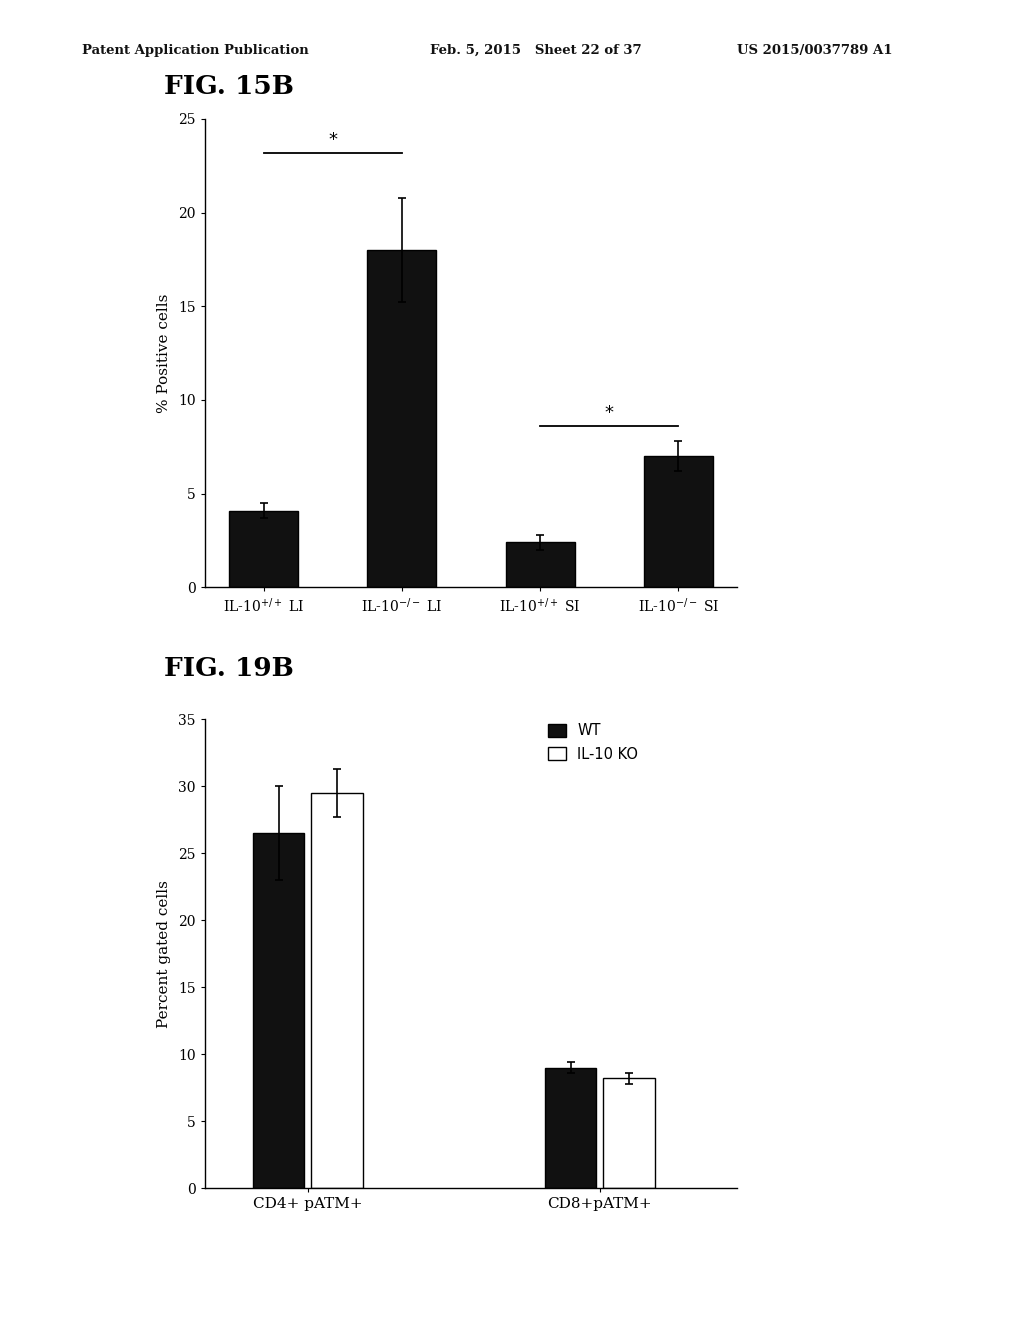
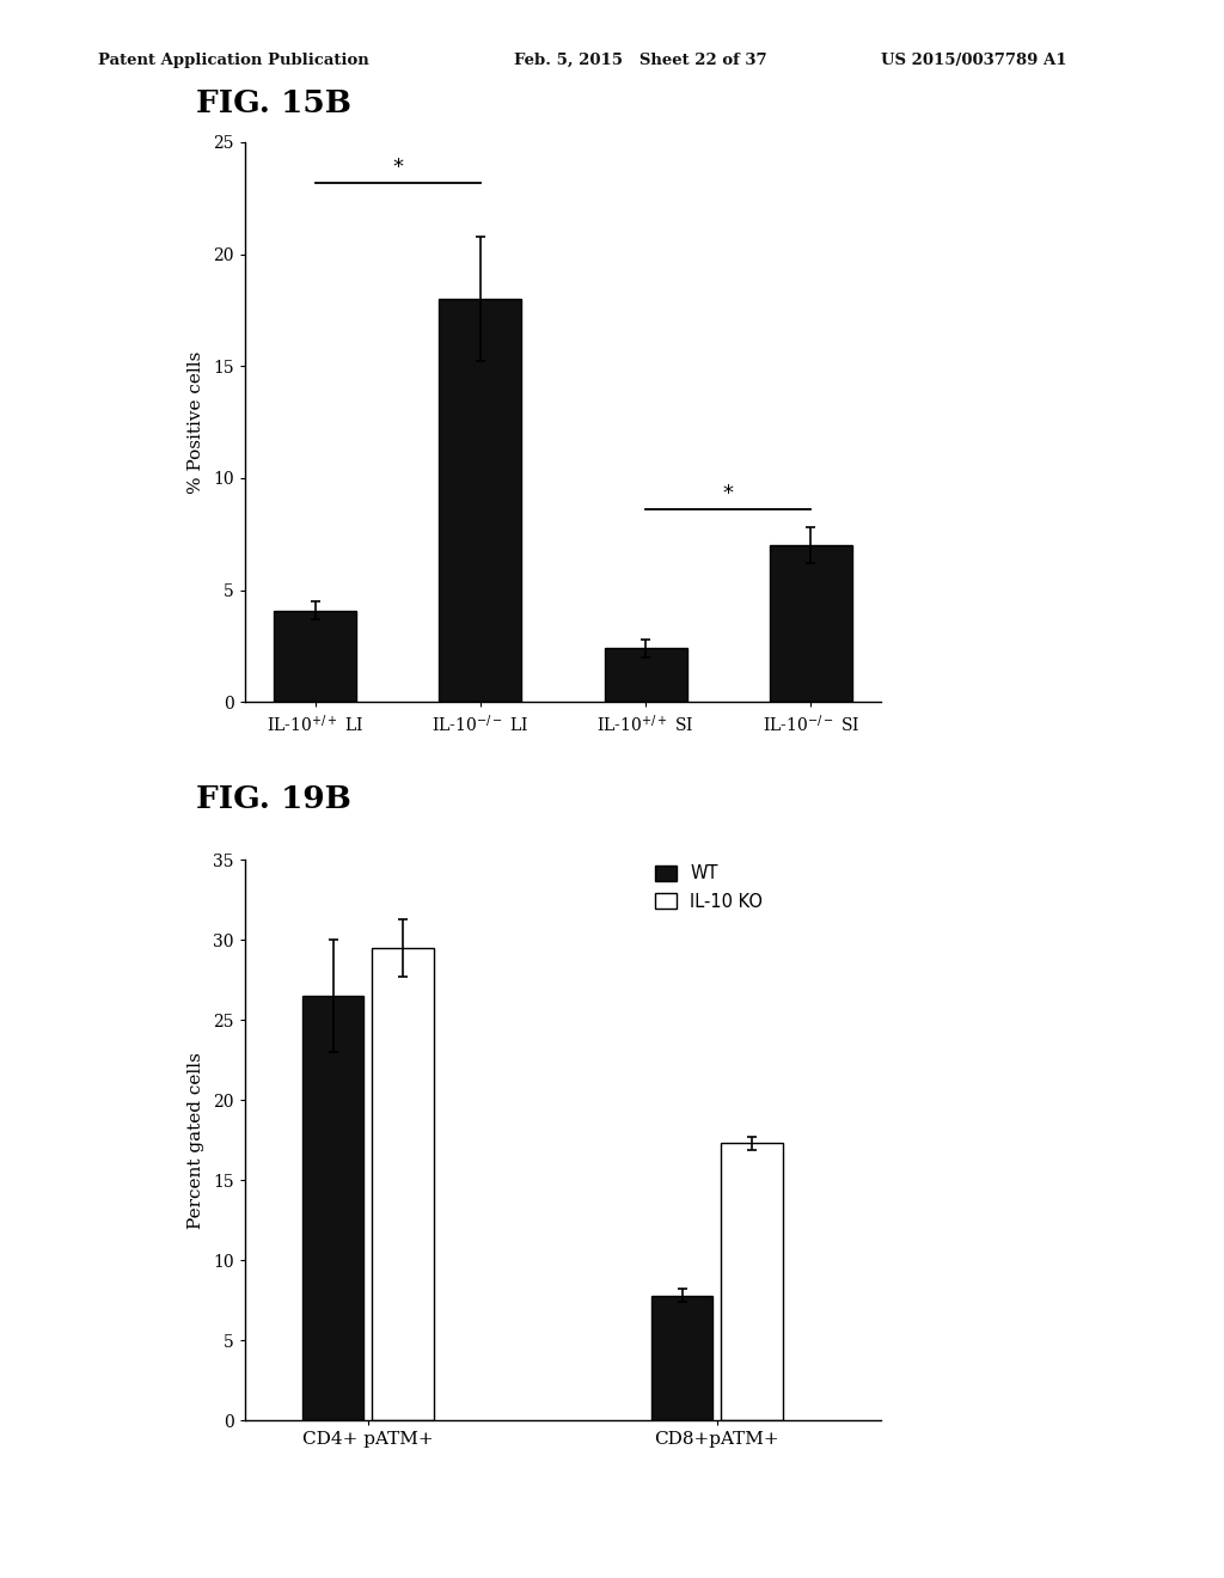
WT/CD8+pATM+: 9.0 -> 7.8
IL-10 KO/CD8+pATM+: 8.2 -> 17.3
